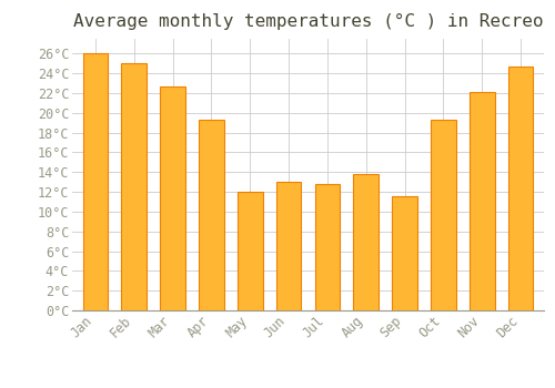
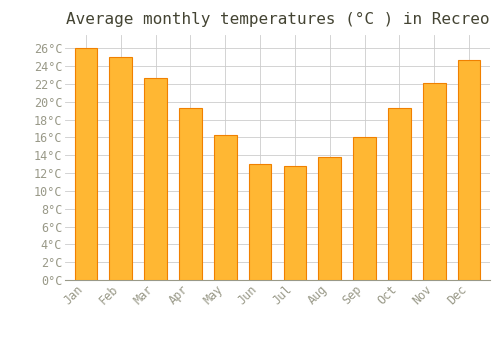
May: 12.0°C -> 16.3°C
Sep: 11.6°C -> 16.1°C
